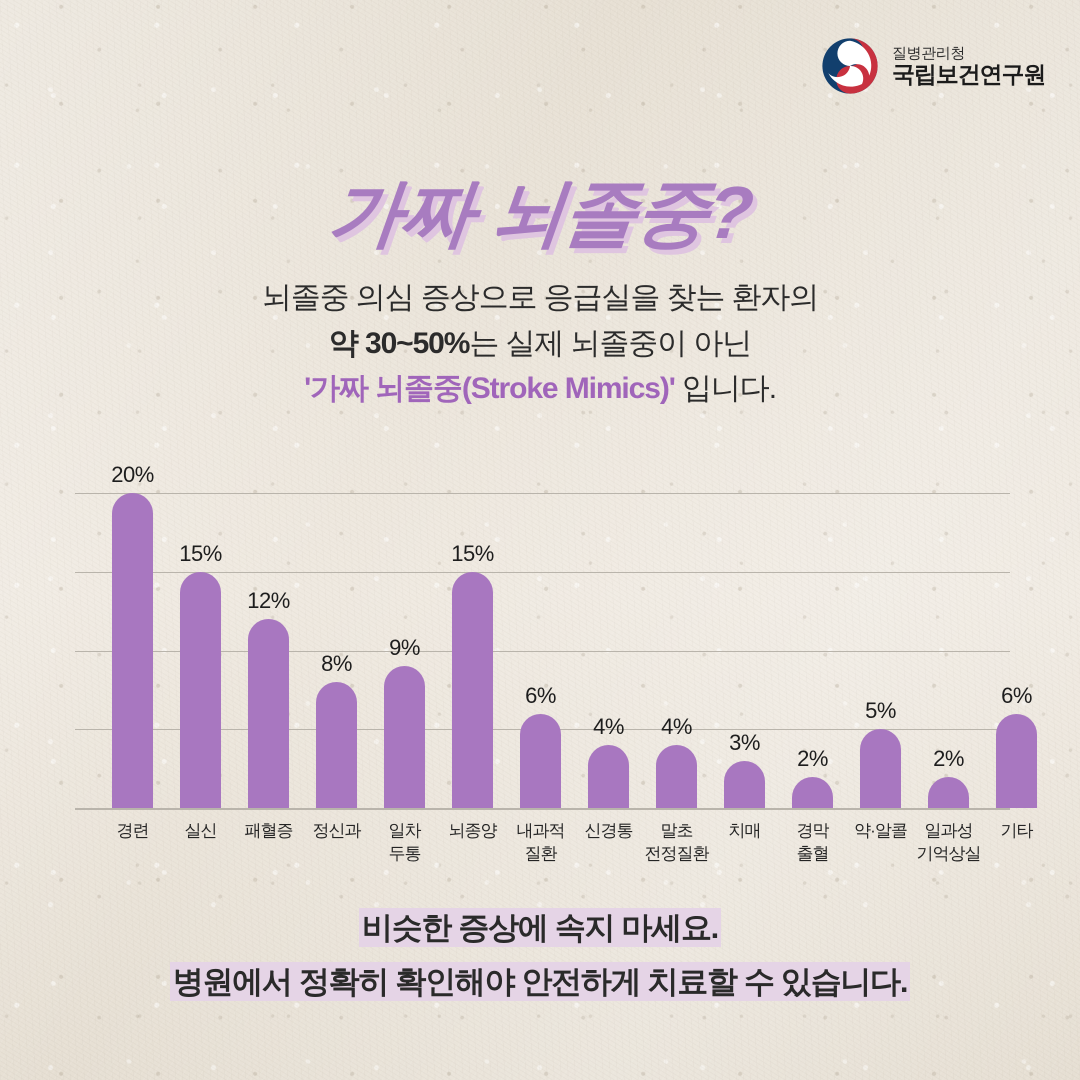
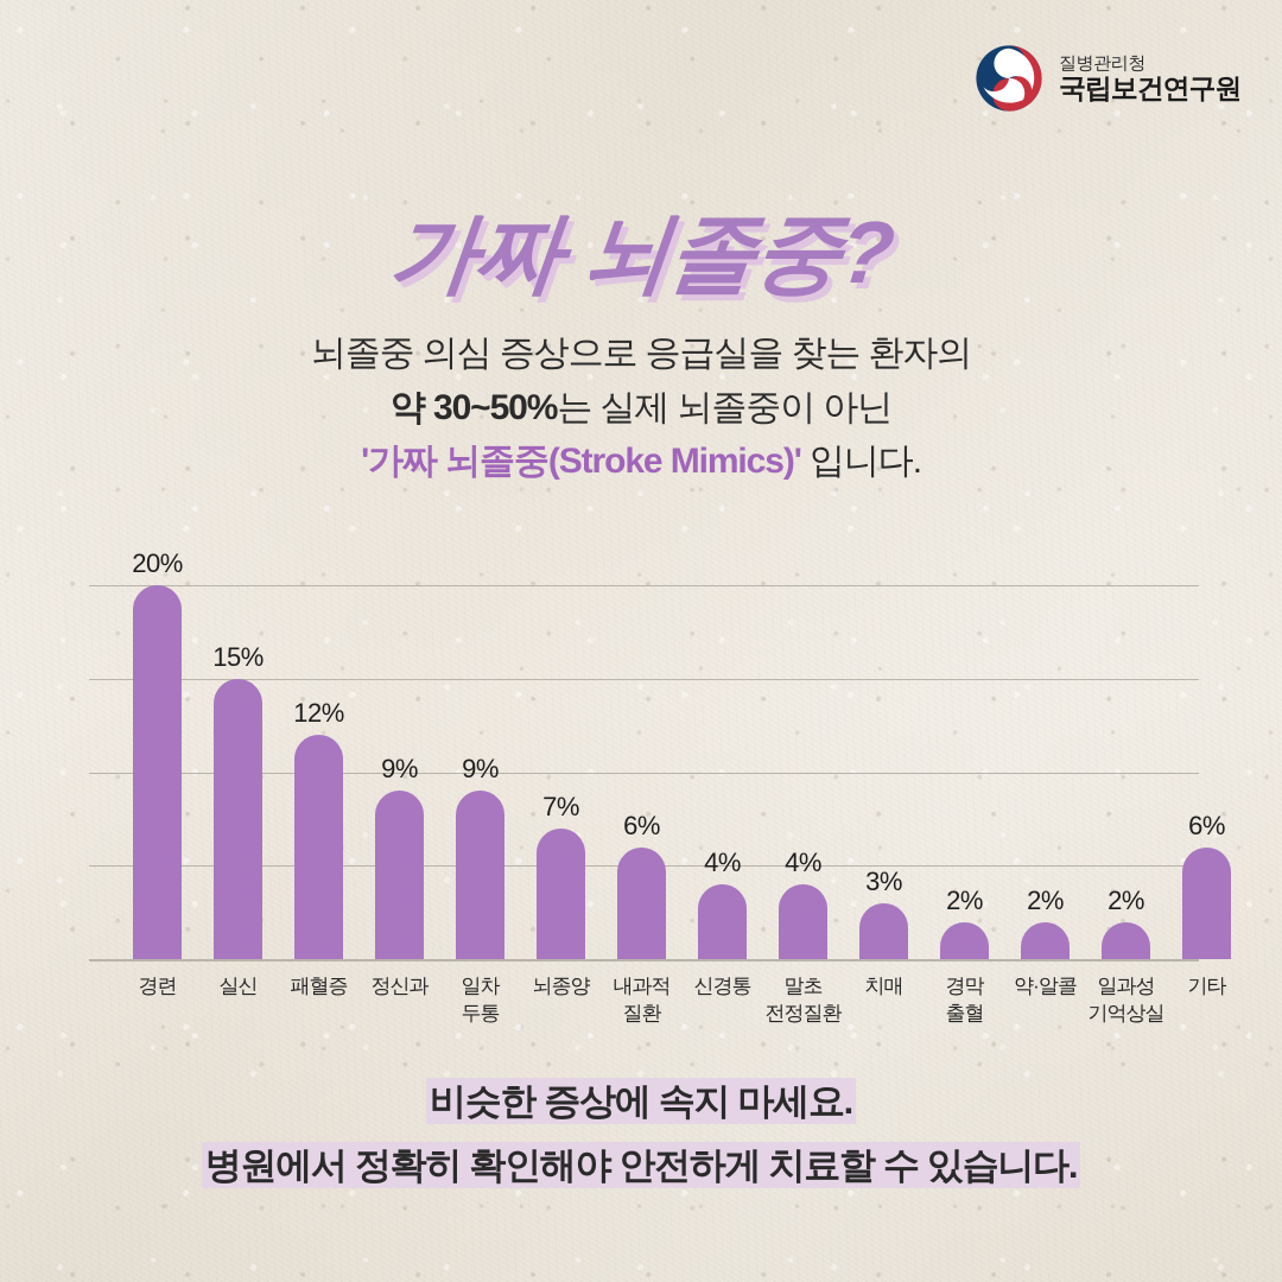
정신과: 8% -> 9%
뇌종양: 15% -> 7%
약·알콜: 5% -> 2%
